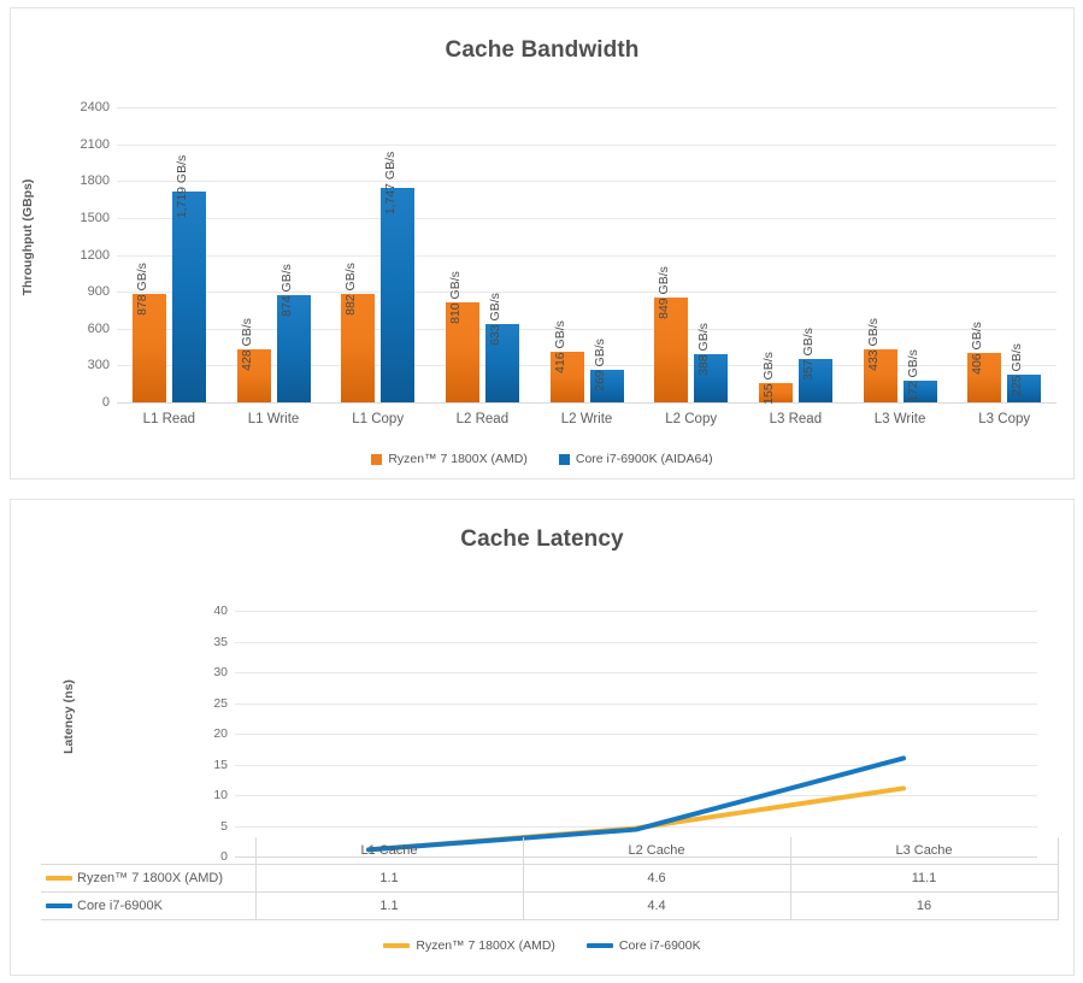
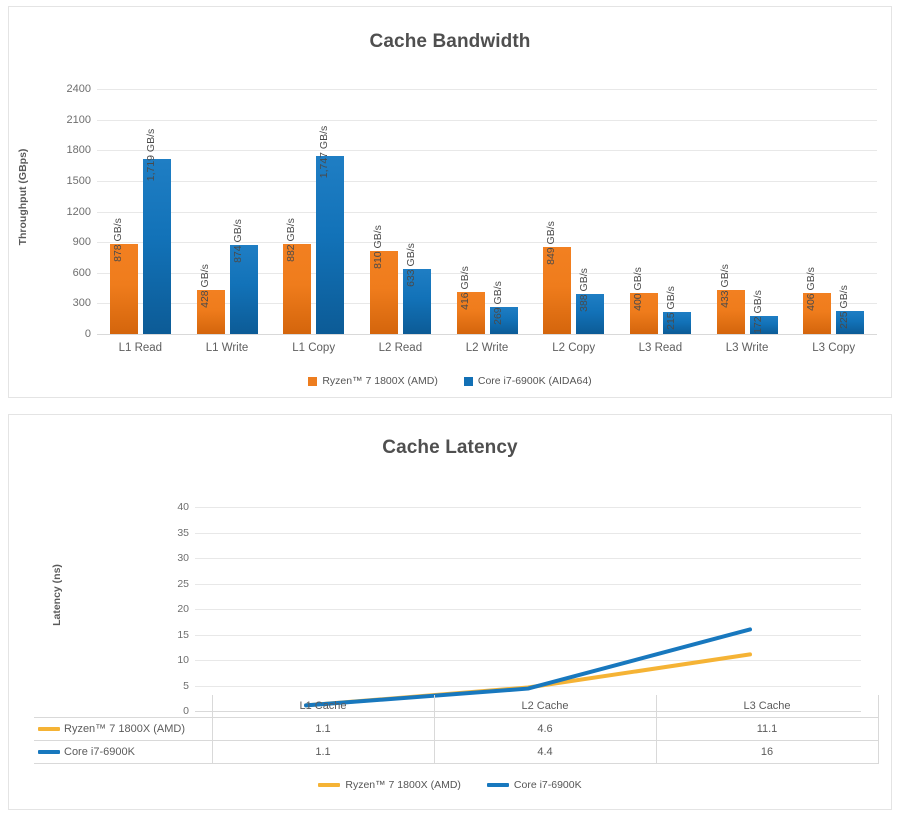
Cache Bandwidth/Ryzen™ 7 1800X (AMD)/L3 Read: 155 -> 400
Cache Bandwidth/Core i7-6900K (AIDA64)/L3 Read: 357 -> 215
